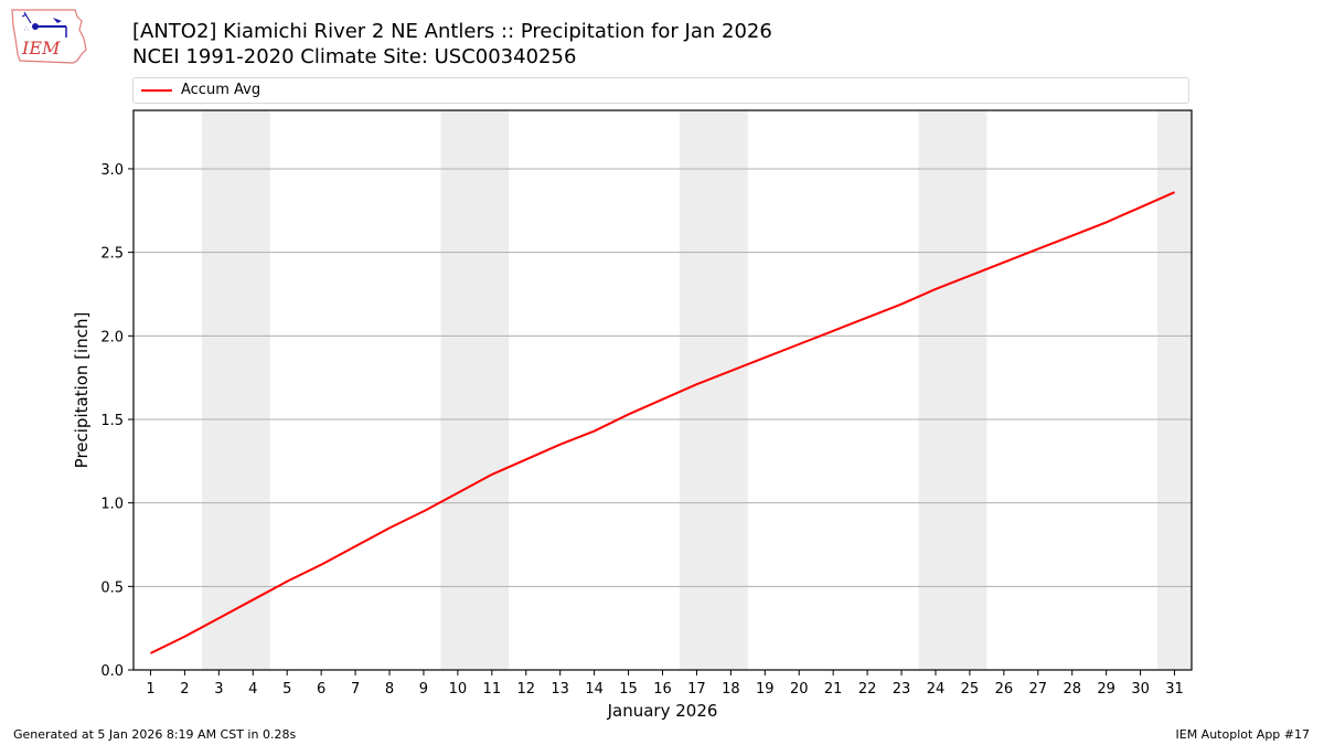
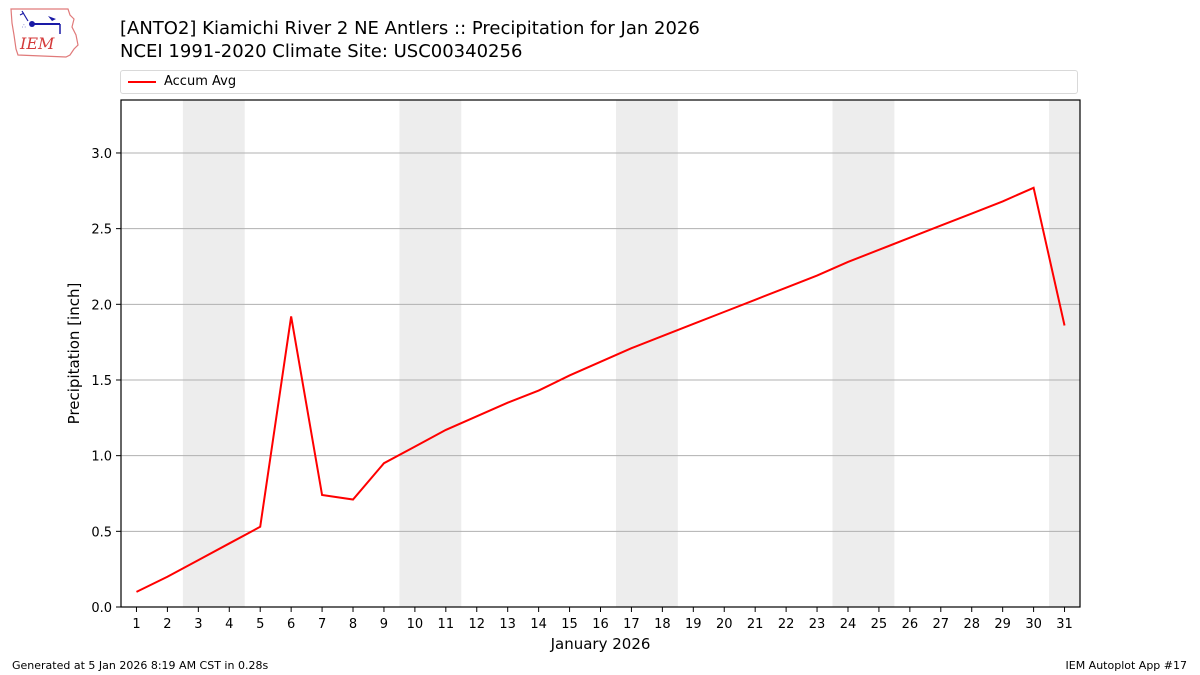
6: 0.63 -> 1.92
8: 0.85 -> 0.71
31: 2.86 -> 1.86
